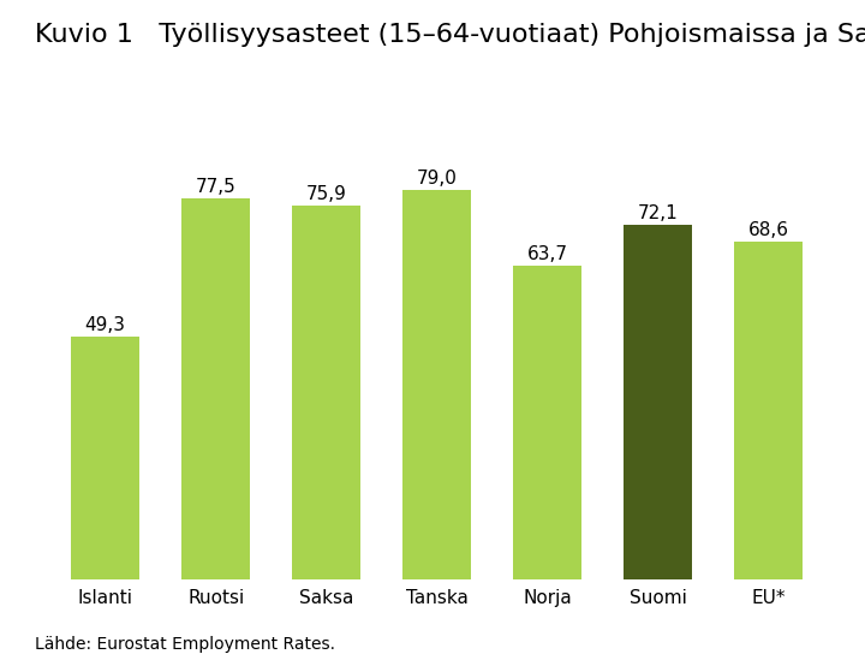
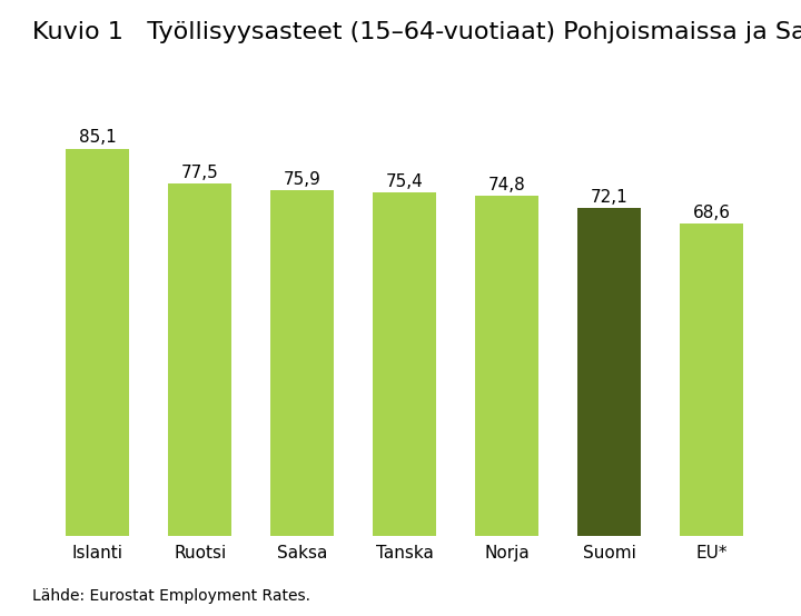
Islanti: 49,3 -> 85,1
Tanska: 79,0 -> 75,4
Norja: 63,7 -> 74,8
